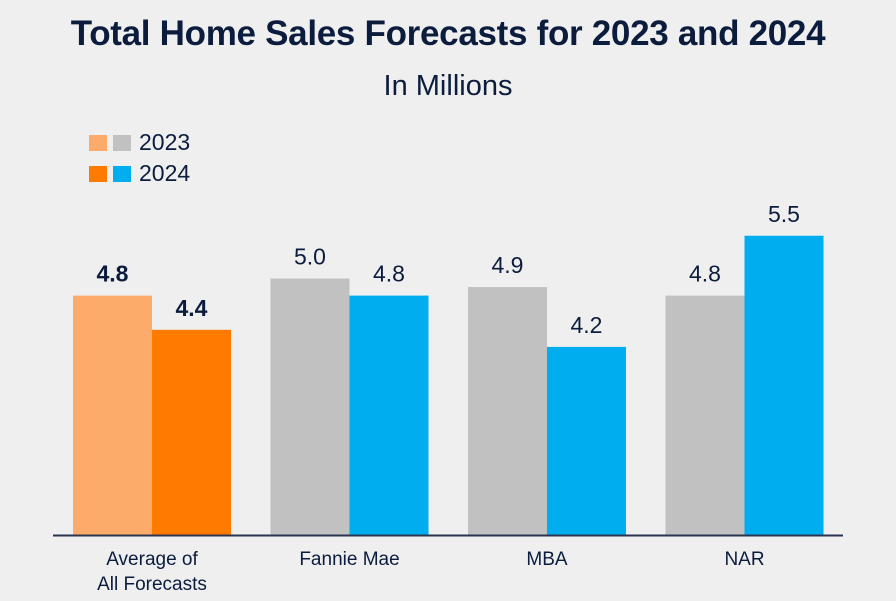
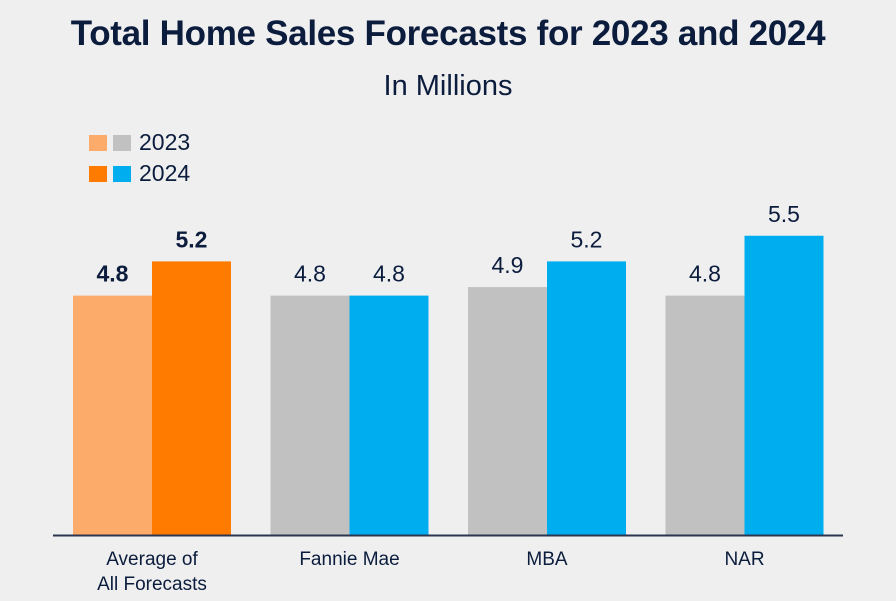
2024/Average of All Forecasts: 4.4 -> 5.2
2023/Fannie Mae: 5.0 -> 4.8
2024/MBA: 4.2 -> 5.2
